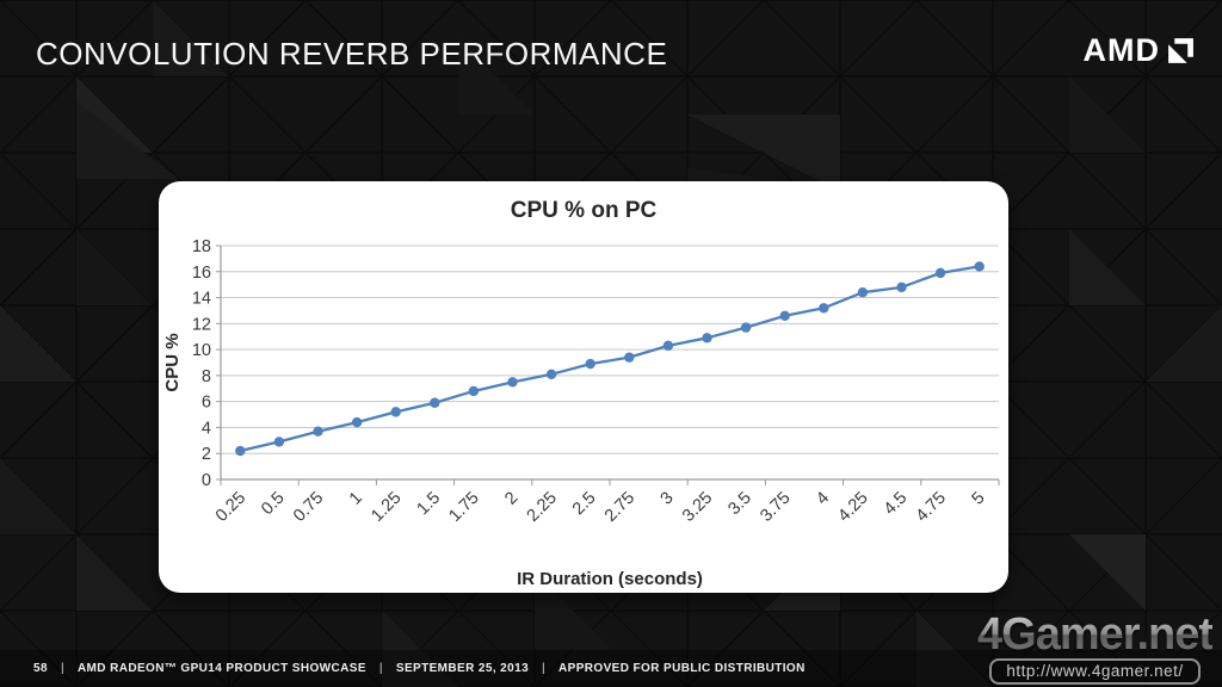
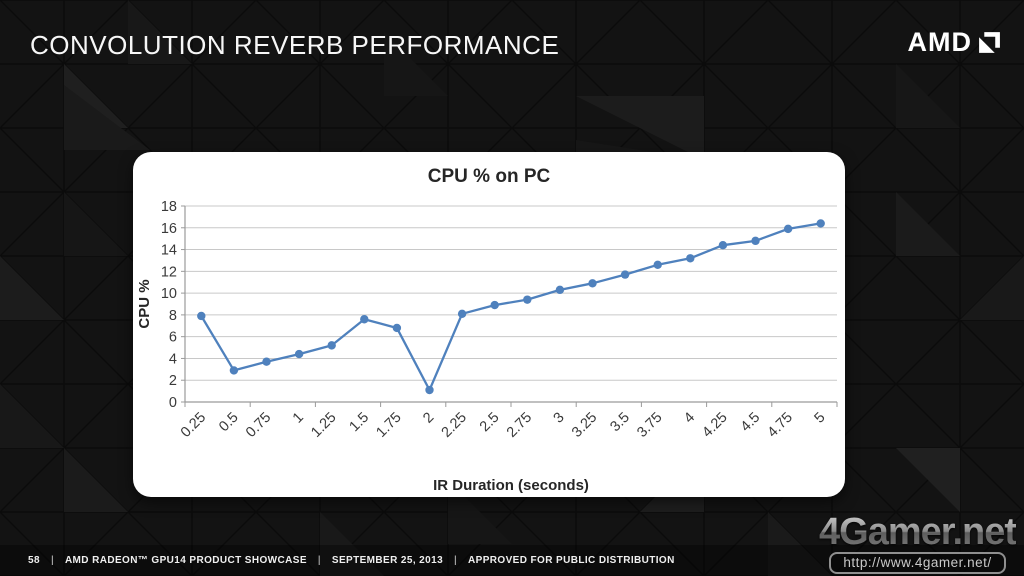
0.25: 2.2 -> 7.9
1.5: 5.9 -> 7.6
2: 7.5 -> 1.1
